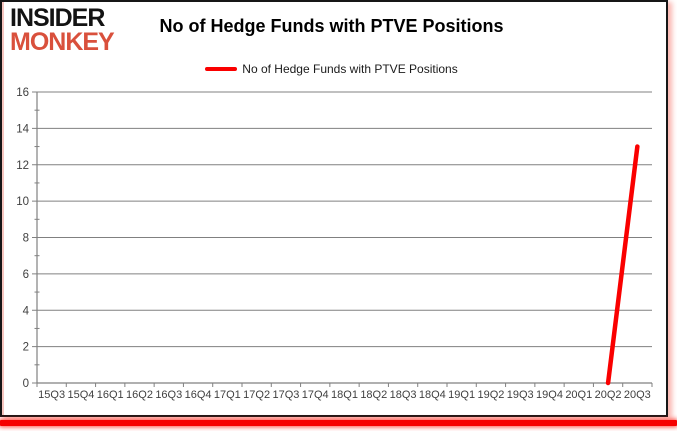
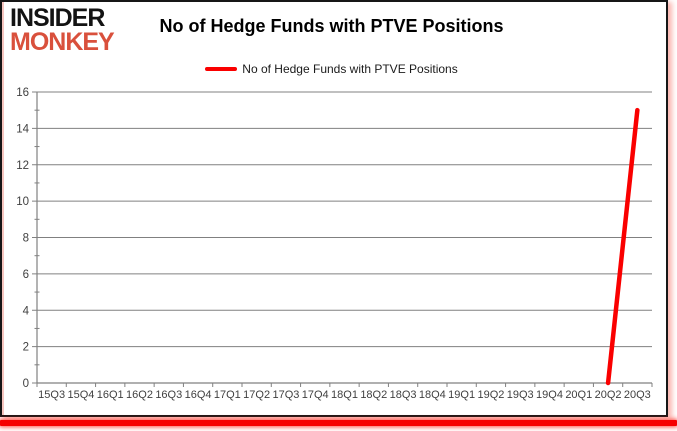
20Q3: 13 -> 15
